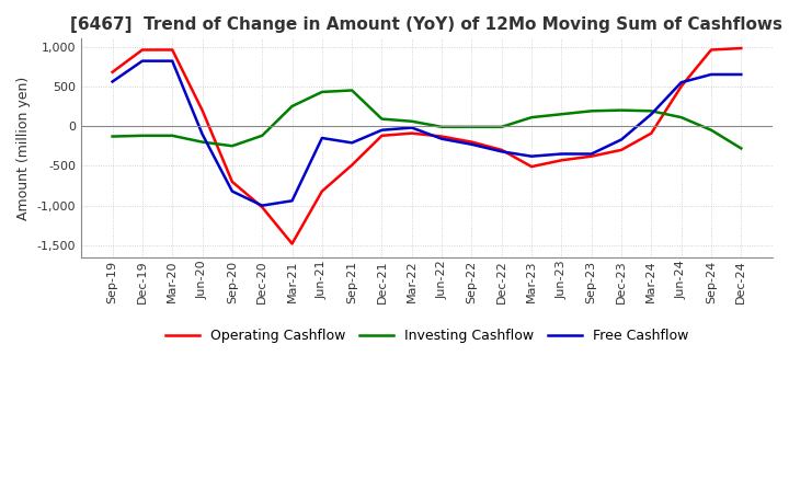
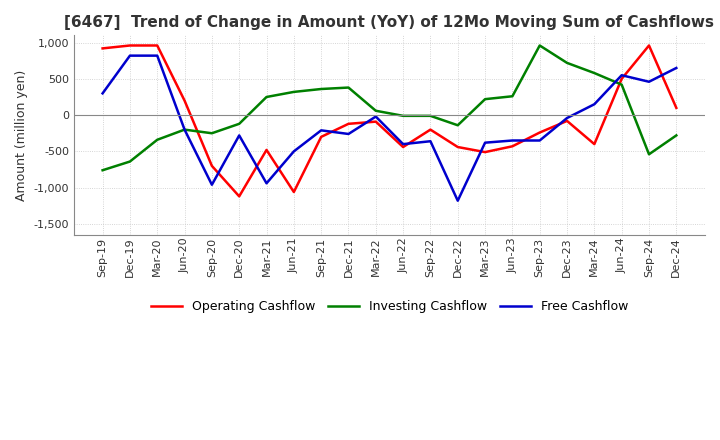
Operating Cashflow/Sep-19: 680 -> 920
Investing Cashflow/Sep-19: -130 -> -760
Free Cashflow/Sep-19: 560 -> 300
Investing Cashflow/Dec-19: -120 -> -640
Investing Cashflow/Mar-20: -120 -> -340
Free Cashflow/Jun-20: -100 -> -200
Free Cashflow/Sep-20: -820 -> -960
Operating Cashflow/Dec-20: -1,020 -> -1,120
Free Cashflow/Dec-20: -1,000 -> -280
Operating Cashflow/Mar-21: -1,480 -> -480
Operating Cashflow/Jun-21: -820 -> -1,060
Investing Cashflow/Jun-21: 430 -> 320
Free Cashflow/Jun-21: -150 -> -500
Operating Cashflow/Sep-21: -490 -> -300
Investing Cashflow/Sep-21: 450 -> 360
Investing Cashflow/Dec-21: 90 -> 380
Free Cashflow/Dec-21: -50 -> -260
Operating Cashflow/Jun-22: -130 -> -440
Free Cashflow/Jun-22: -160 -> -400
Free Cashflow/Sep-22: -230 -> -360
Operating Cashflow/Dec-22: -300 -> -440
Investing Cashflow/Dec-22: -10 -> -140
Free Cashflow/Dec-22: -320 -> -1,180
Investing Cashflow/Mar-23: 110 -> 220
Investing Cashflow/Jun-23: 150 -> 260
Operating Cashflow/Sep-23: -380 -> -240
Investing Cashflow/Sep-23: 190 -> 960
Operating Cashflow/Dec-23: -300 -> -80
Investing Cashflow/Dec-23: 200 -> 720
Free Cashflow/Dec-23: -170 -> -40
Operating Cashflow/Mar-24: -90 -> -400
Investing Cashflow/Mar-24: 190 -> 580
Investing Cashflow/Jun-24: 110 -> 420
Investing Cashflow/Sep-24: -50 -> -540
Free Cashflow/Sep-24: 650 -> 460
Operating Cashflow/Dec-24: 980 -> 100
